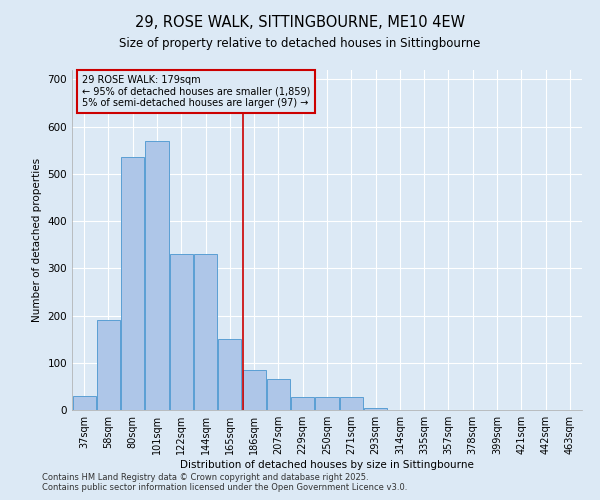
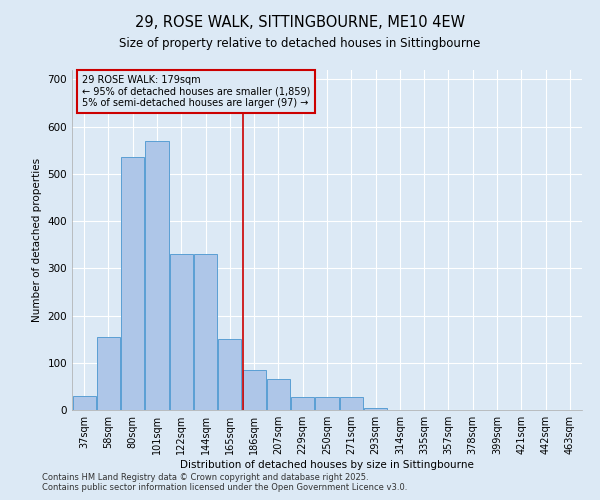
58sqm: 190 -> 155
